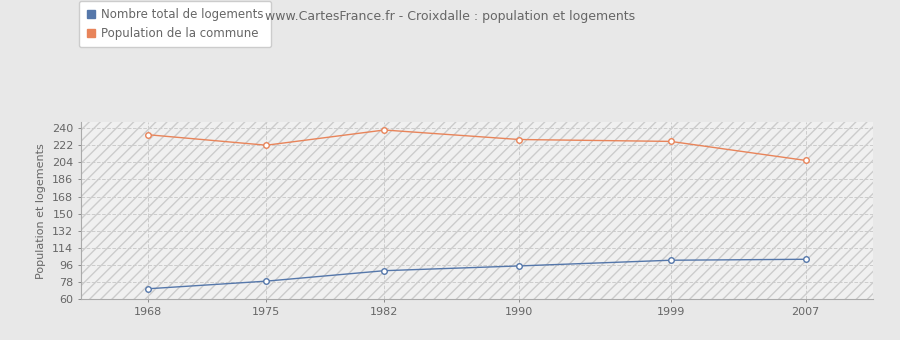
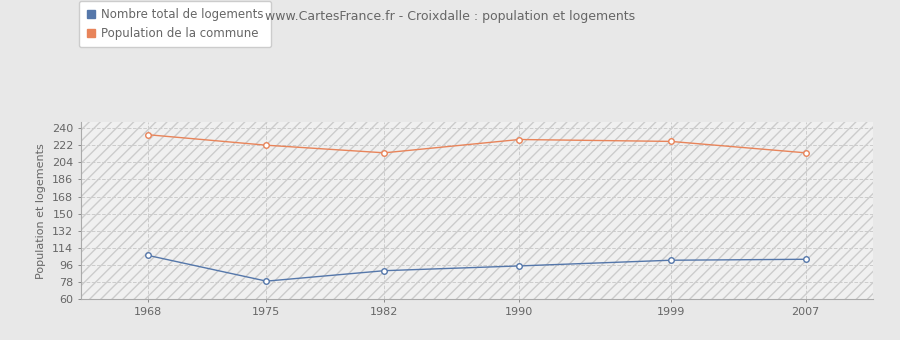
Nombre total de logements/1968: 71 -> 106
Population de la commune/1982: 238 -> 214
Population de la commune/2007: 206 -> 214
